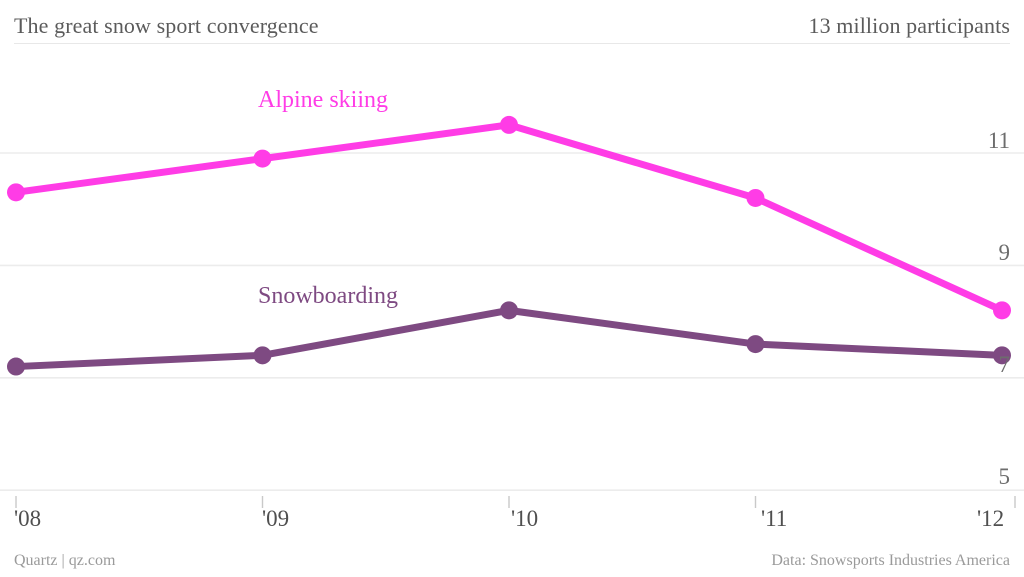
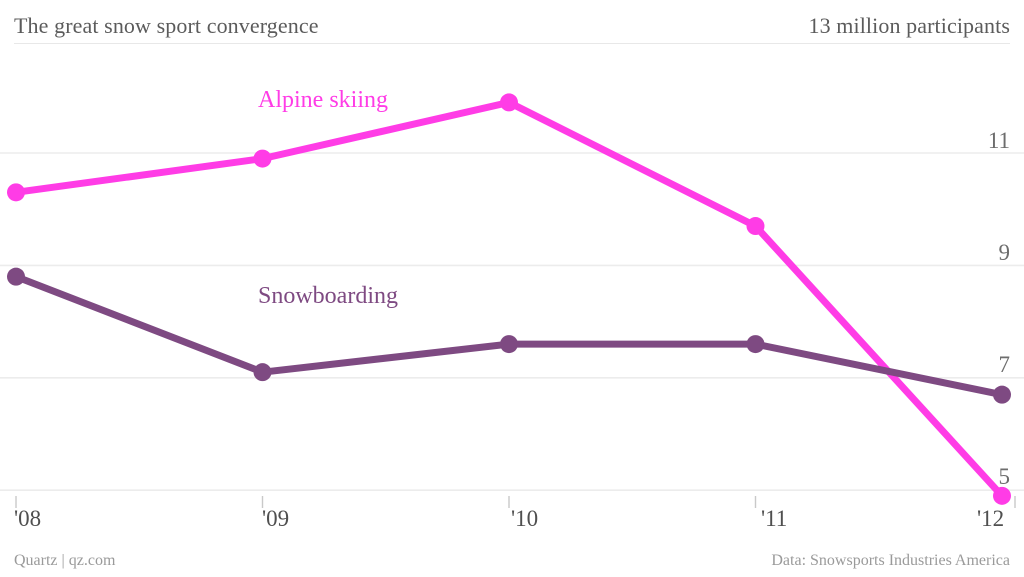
Snowboarding/'08: 7.2 -> 8.8
Snowboarding/'09: 7.4 -> 7.1
Alpine skiing/'10: 11.5 -> 11.9
Snowboarding/'10: 8.2 -> 7.6
Alpine skiing/'11: 10.2 -> 9.7
Alpine skiing/'12: 8.2 -> 4.9
Snowboarding/'12: 7.4 -> 6.7
